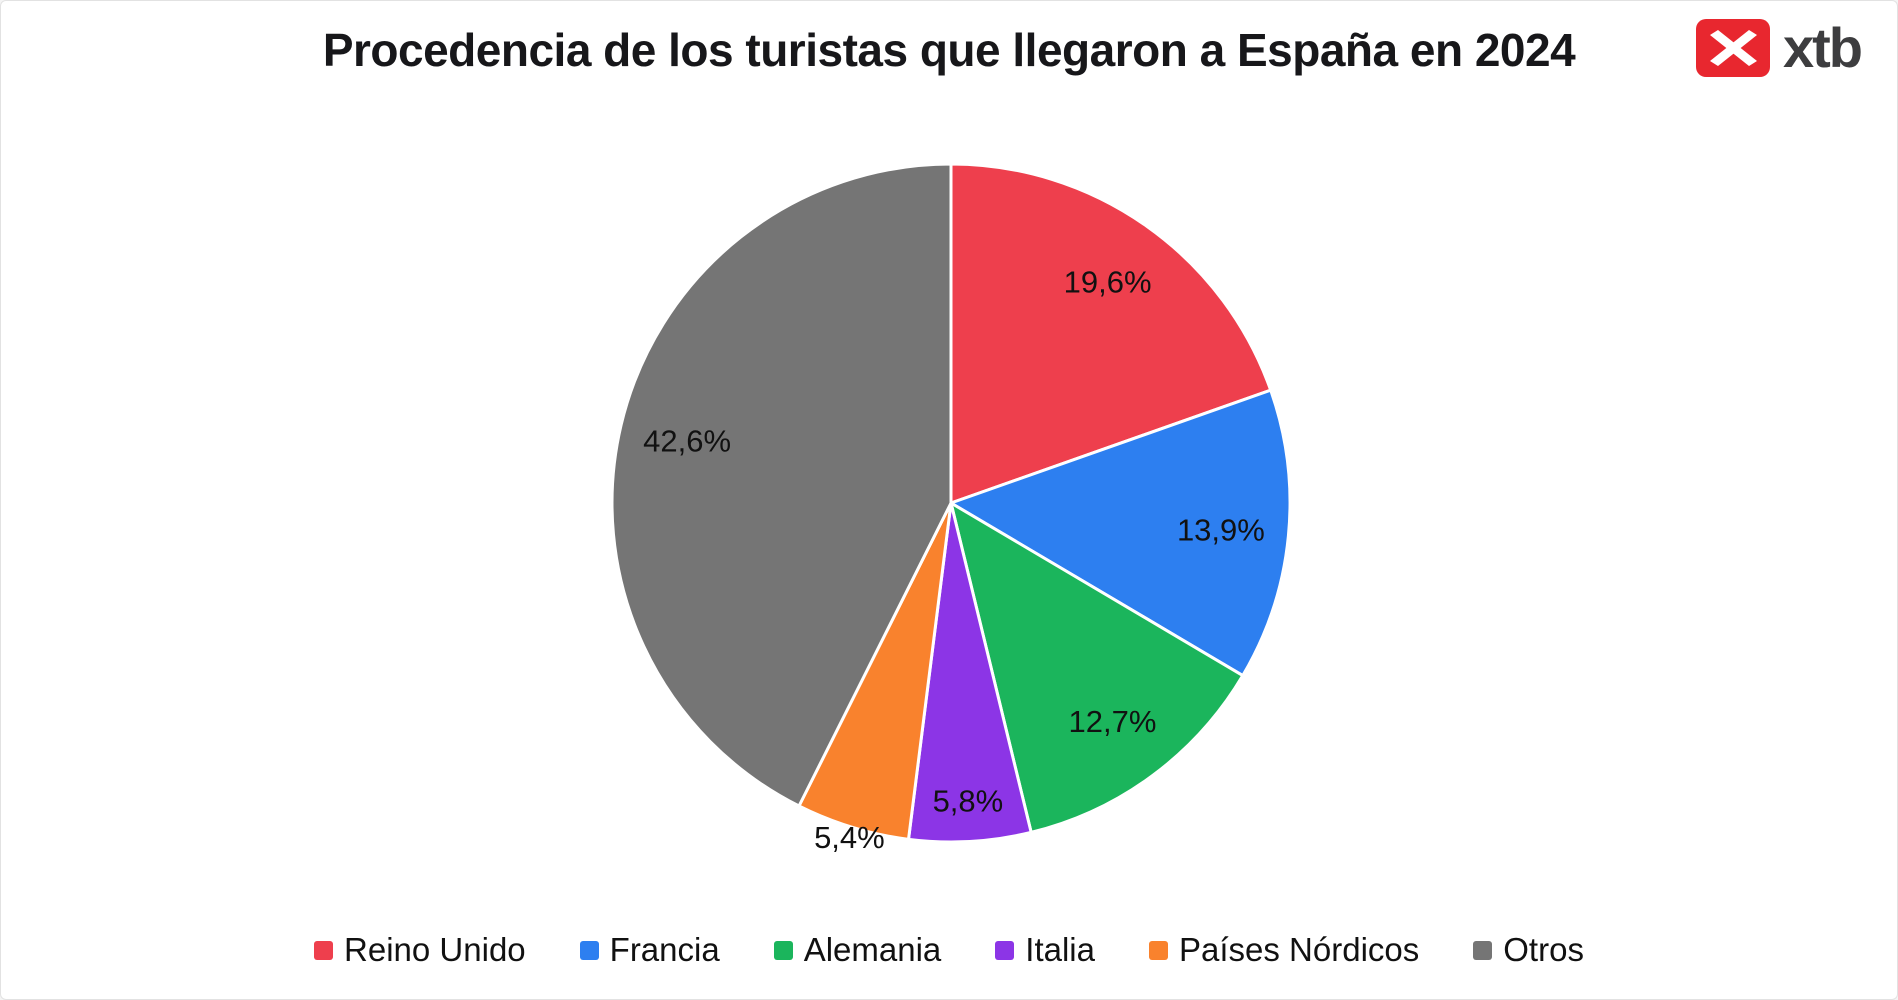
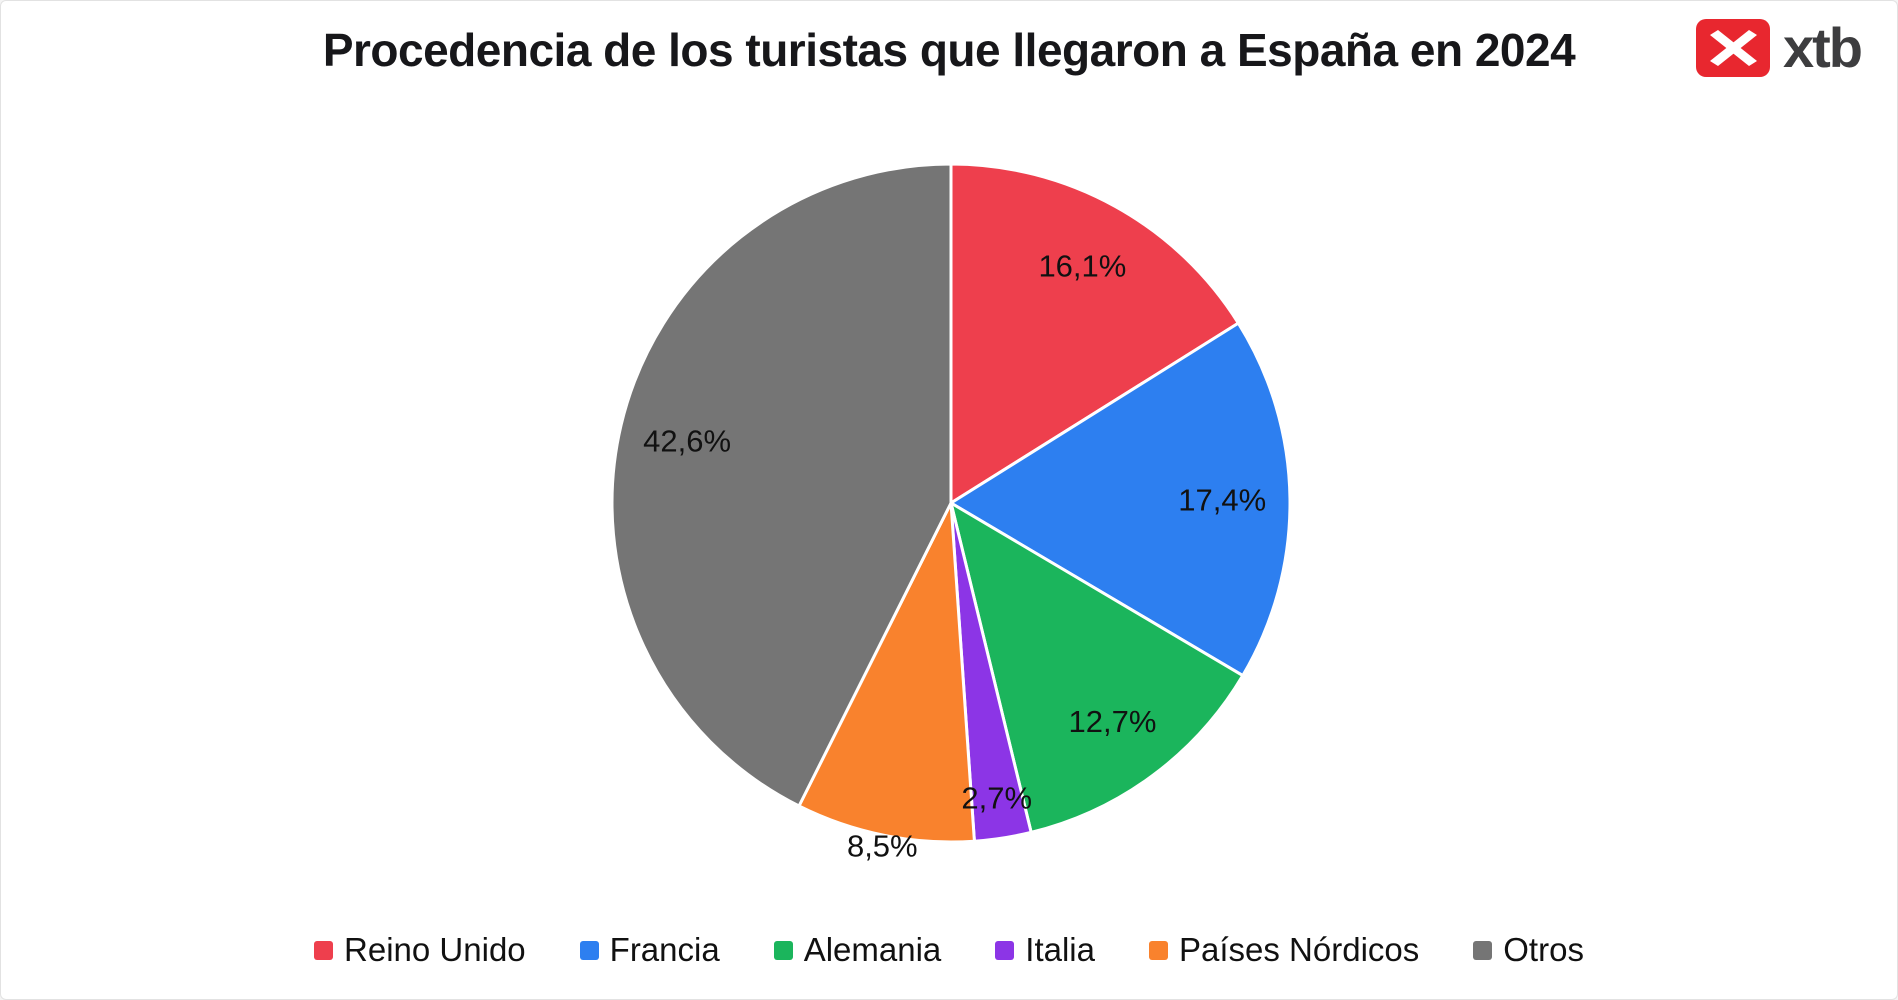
Reino Unido: 19,6% -> 16,1%
Francia: 13,9% -> 17,4%
Italia: 5,8% -> 2,7%
Países Nórdicos: 5,4% -> 8,5%
